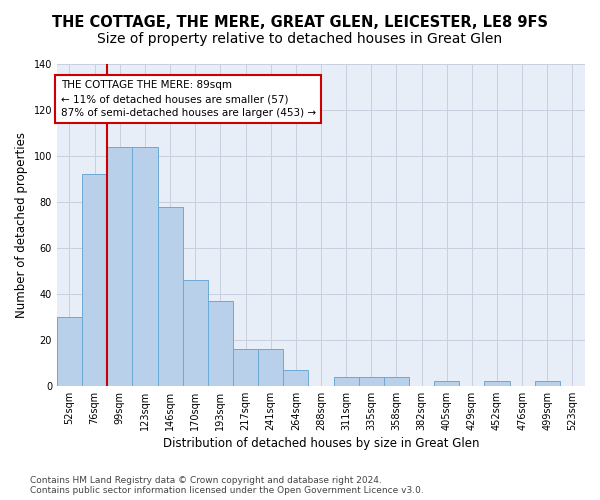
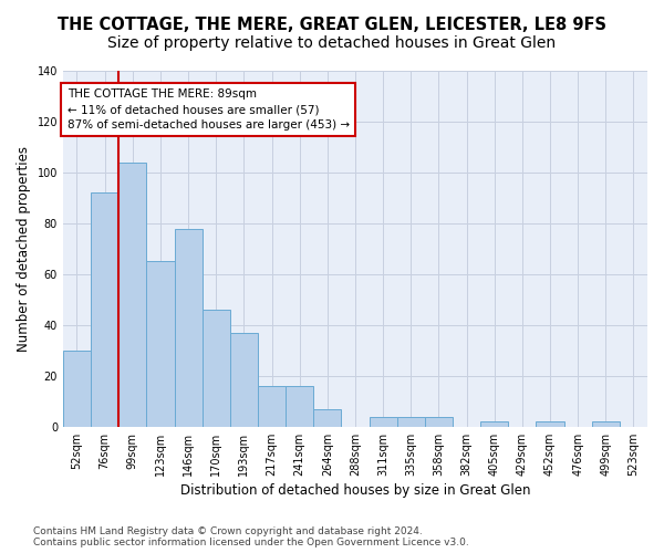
123sqm: 104 -> 65
